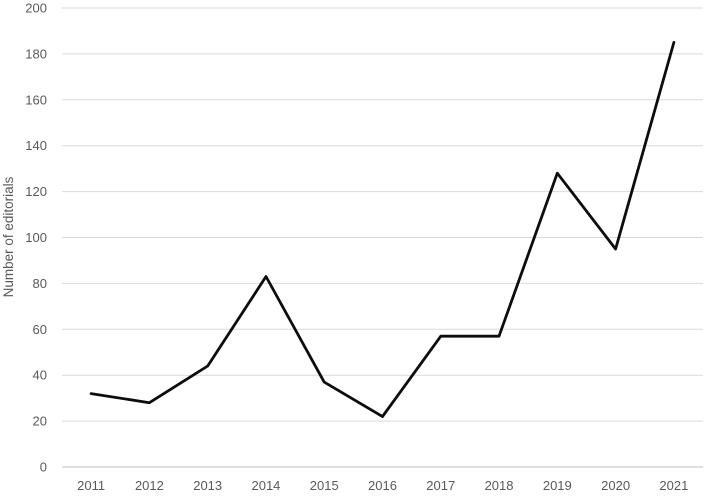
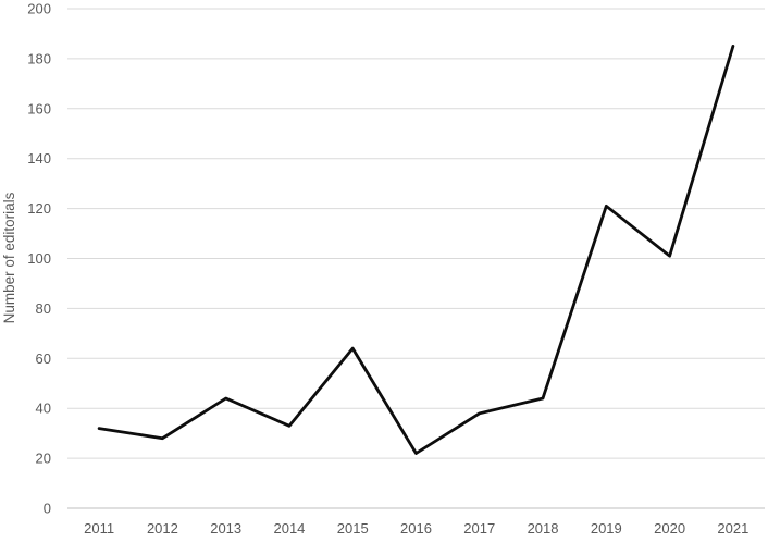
2014: 83 -> 33
2015: 37 -> 64
2017: 57 -> 38
2018: 57 -> 44
2019: 128 -> 121
2020: 95 -> 101
